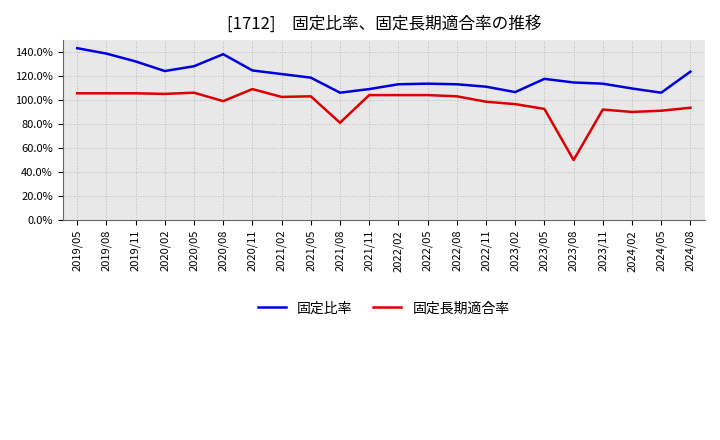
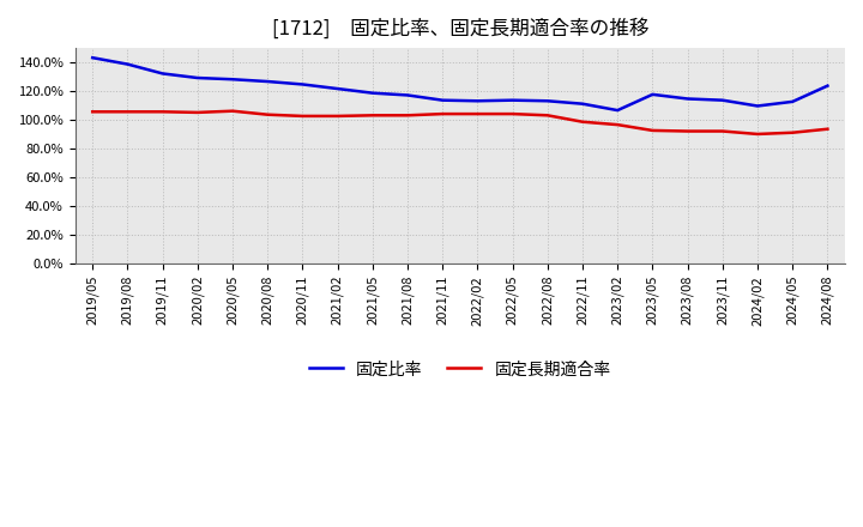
固定比率/2020/02: 124% -> 129%
固定比率/2020/08: 138% -> 126%
固定長期適合率/2020/08: 99% -> 103%
固定長期適合率/2020/11: 109% -> 102%
固定比率/2021/08: 106% -> 117%
固定長期適合率/2021/08: 81% -> 103%
固定比率/2021/11: 109% -> 114%
固定長期適合率/2023/08: 50% -> 92%
固定比率/2024/05: 106% -> 112%
